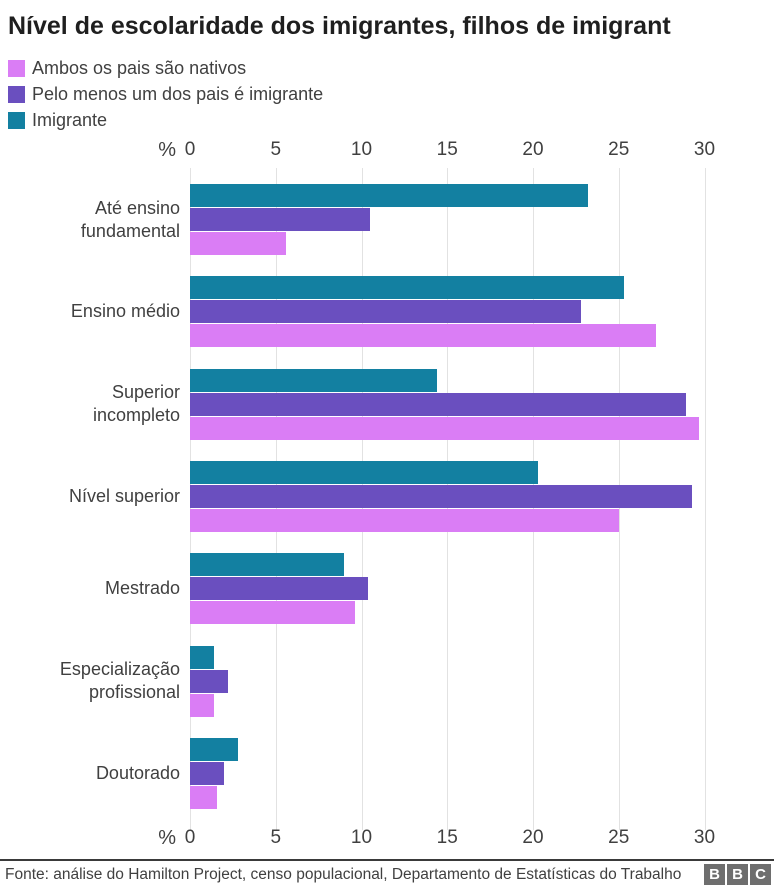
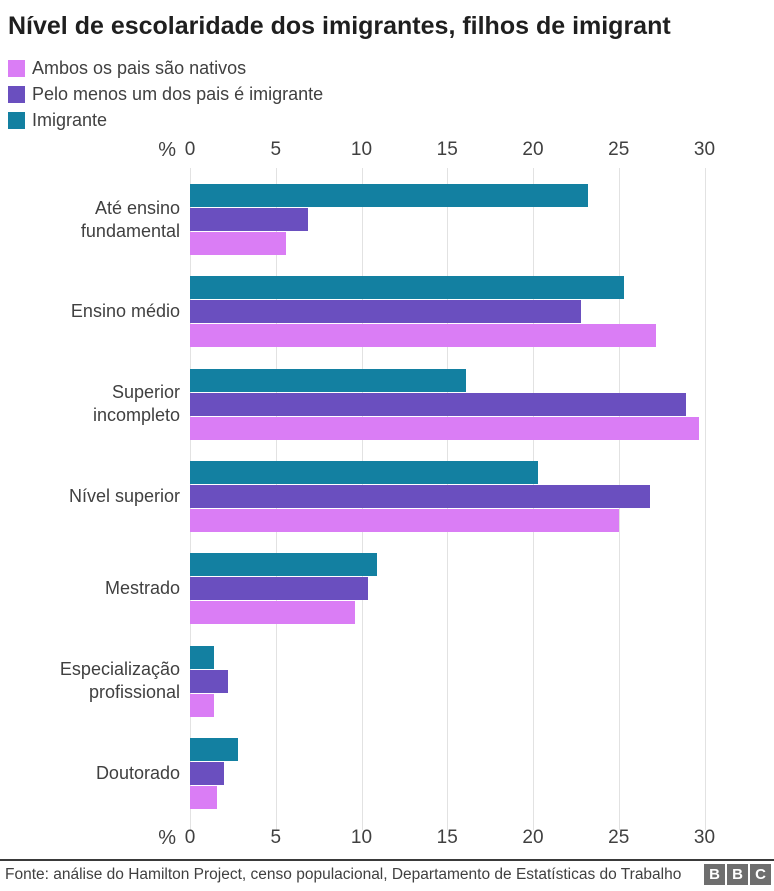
Pelo menos um dos pais é imigrante/Até ensino fundamental: 10.5 -> 6.9
Imigrante/Superior incompleto: 14.4 -> 16.1
Pelo menos um dos pais é imigrante/Nível superior: 29.3 -> 26.8
Imigrante/Mestrado: 9.0 -> 10.9
